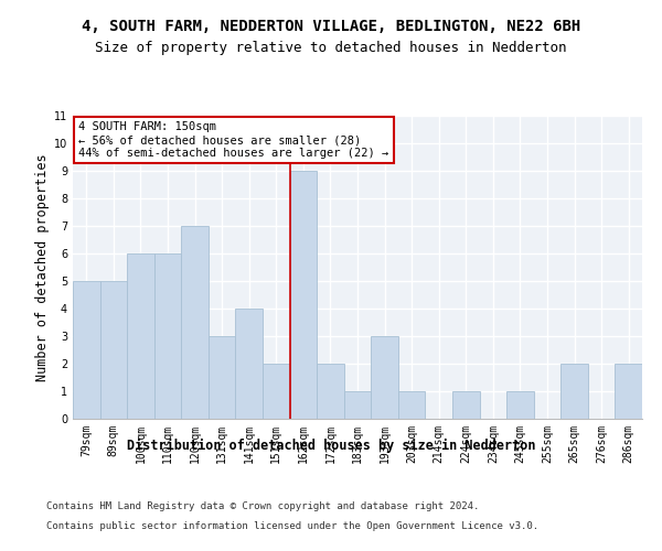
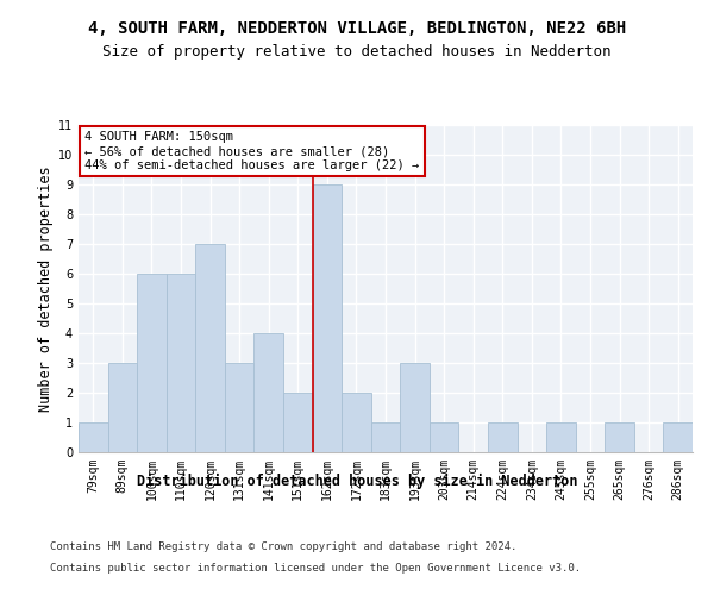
79sqm: 5 -> 1
89sqm: 5 -> 3
265sqm: 2 -> 1
286sqm: 2 -> 1
